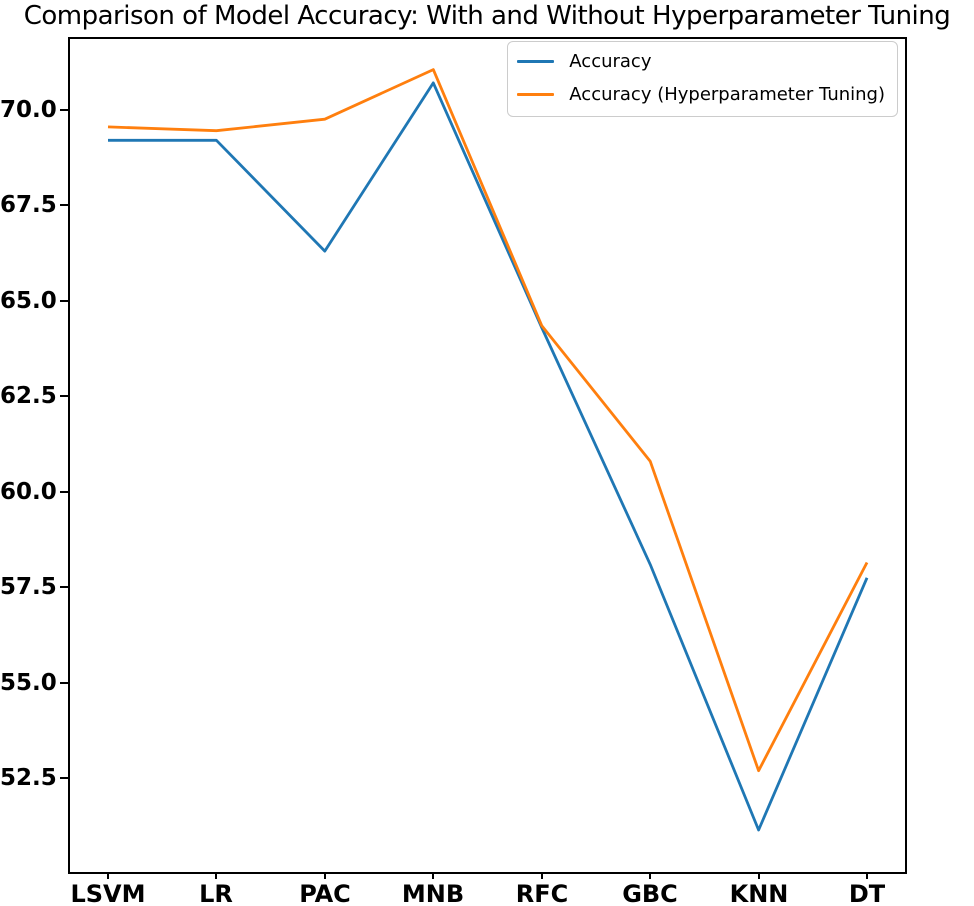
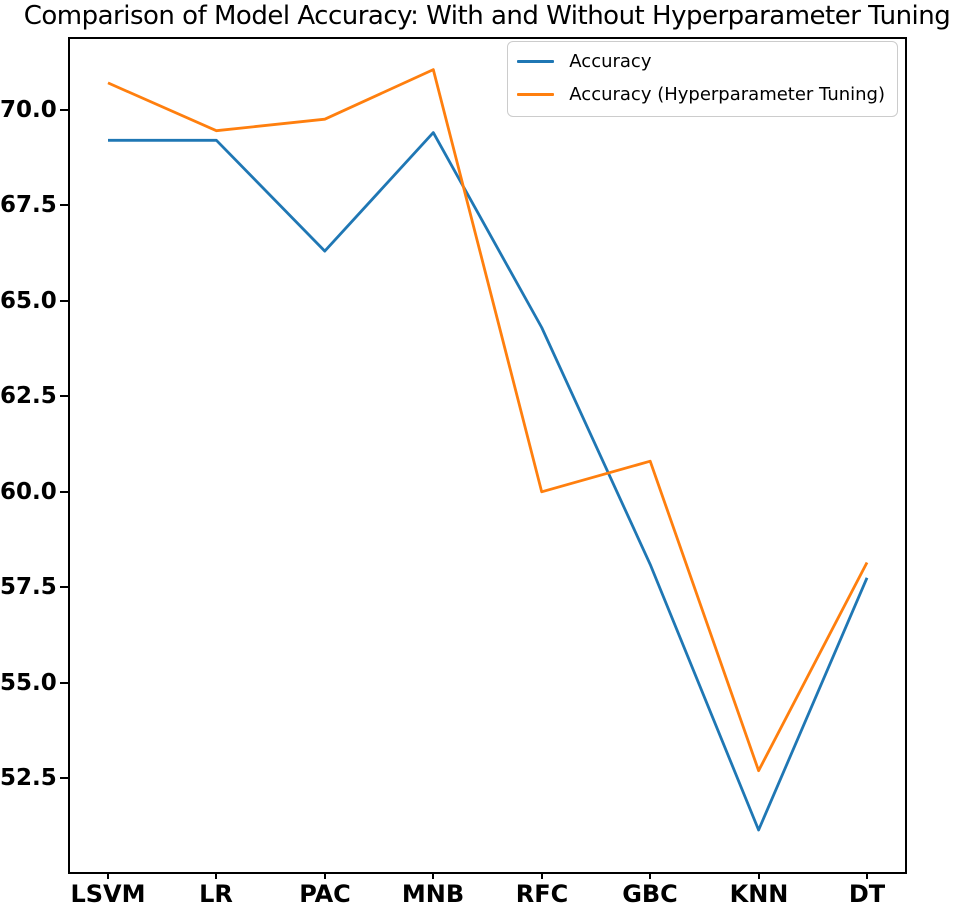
Accuracy (Hyperparameter Tuning)/LSVM: 69.5 -> 70.7
Accuracy/MNB: 70.7 -> 69.4
Accuracy (Hyperparameter Tuning)/RFC: 64.3 -> 60.0
